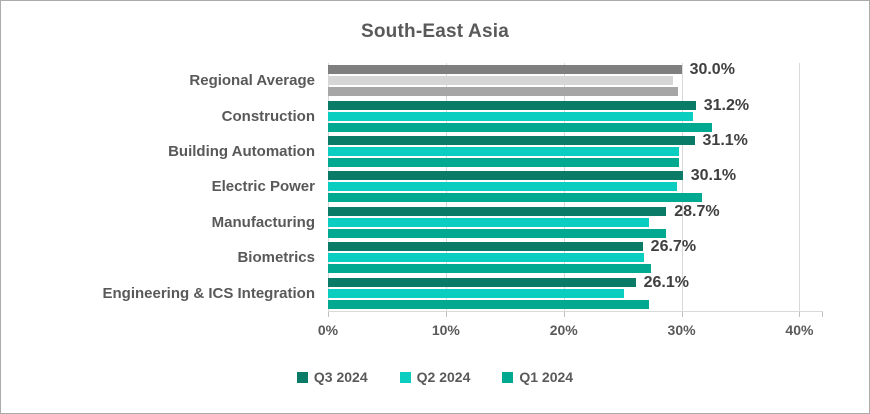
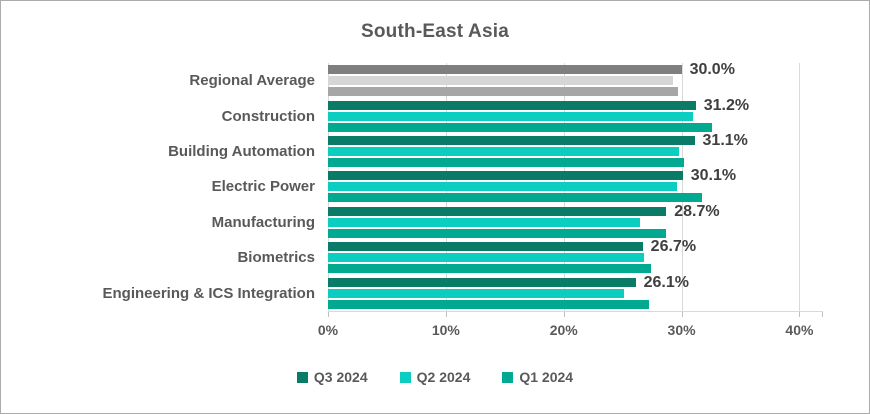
Q1 2024/Building Automation: 29.8% -> 30.2%
Q2 2024/Manufacturing: 27.2% -> 26.5%
